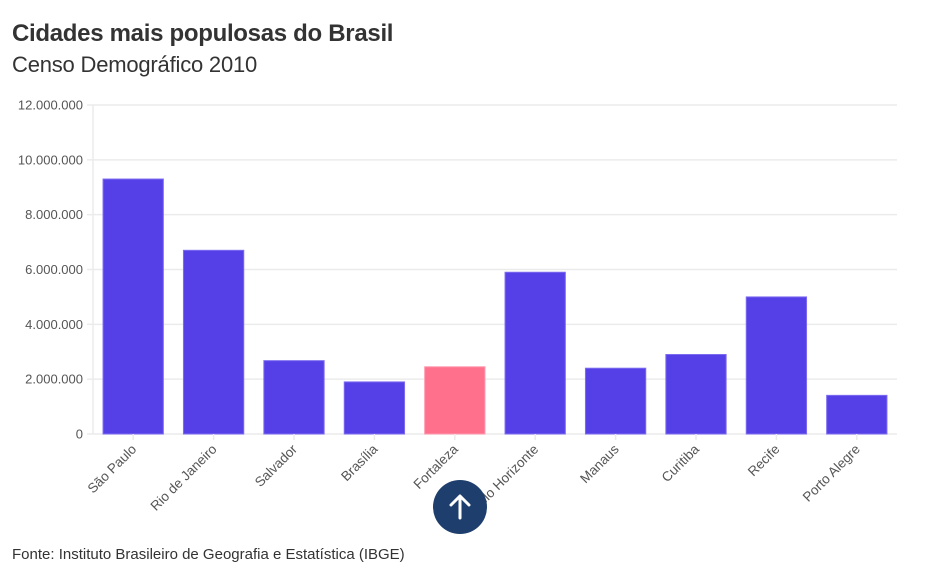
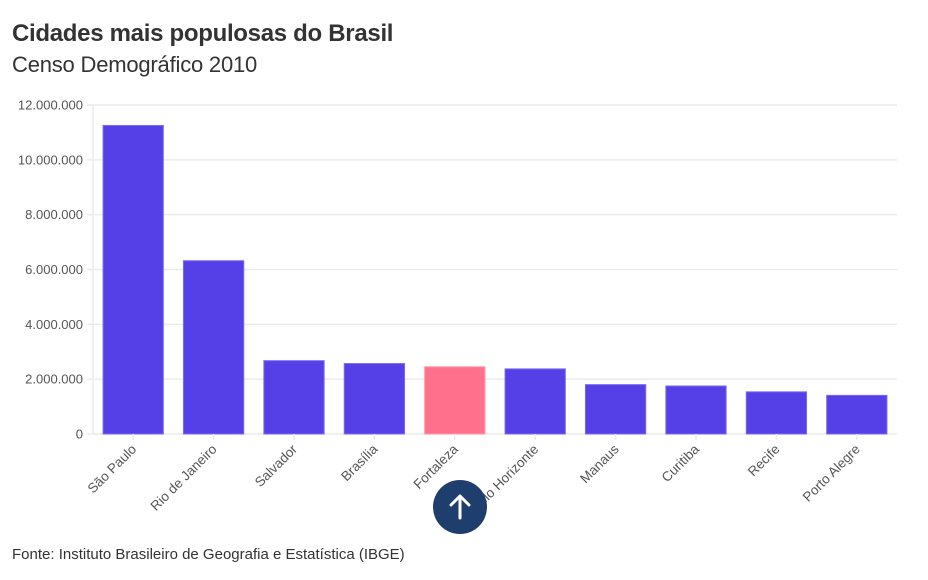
São Paulo: 9300000 -> 11300000
Rio de Janeiro: 6700000 -> 6300000
Brasília: 1900000 -> 2600000
Belo Horizonte: 5900000 -> 2400000
Manaus: 2400000 -> 1800000
Curitiba: 2900000 -> 1800000
Recife: 5000000 -> 1500000
